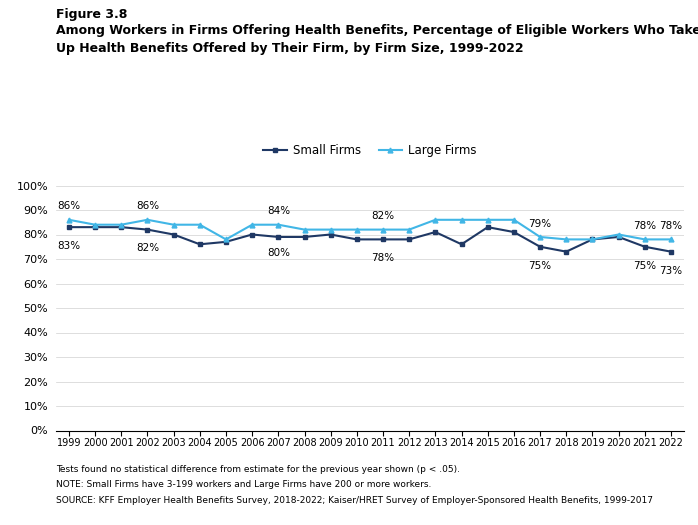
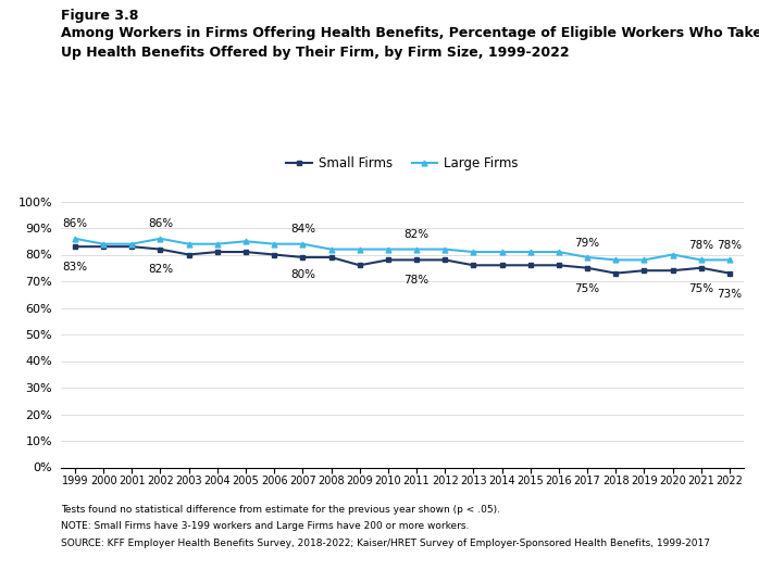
Small Firms/2004: 76% -> 81%
Small Firms/2005: 77% -> 81%
Large Firms/2005: 78% -> 85%
Small Firms/2009: 80% -> 76%
Small Firms/2013: 81% -> 76%
Large Firms/2013: 86% -> 81%
Large Firms/2014: 86% -> 81%
Small Firms/2015: 83% -> 76%
Large Firms/2015: 86% -> 81%
Small Firms/2016: 81% -> 76%
Large Firms/2016: 86% -> 81%
Small Firms/2019: 78% -> 74%
Small Firms/2020: 79% -> 74%
